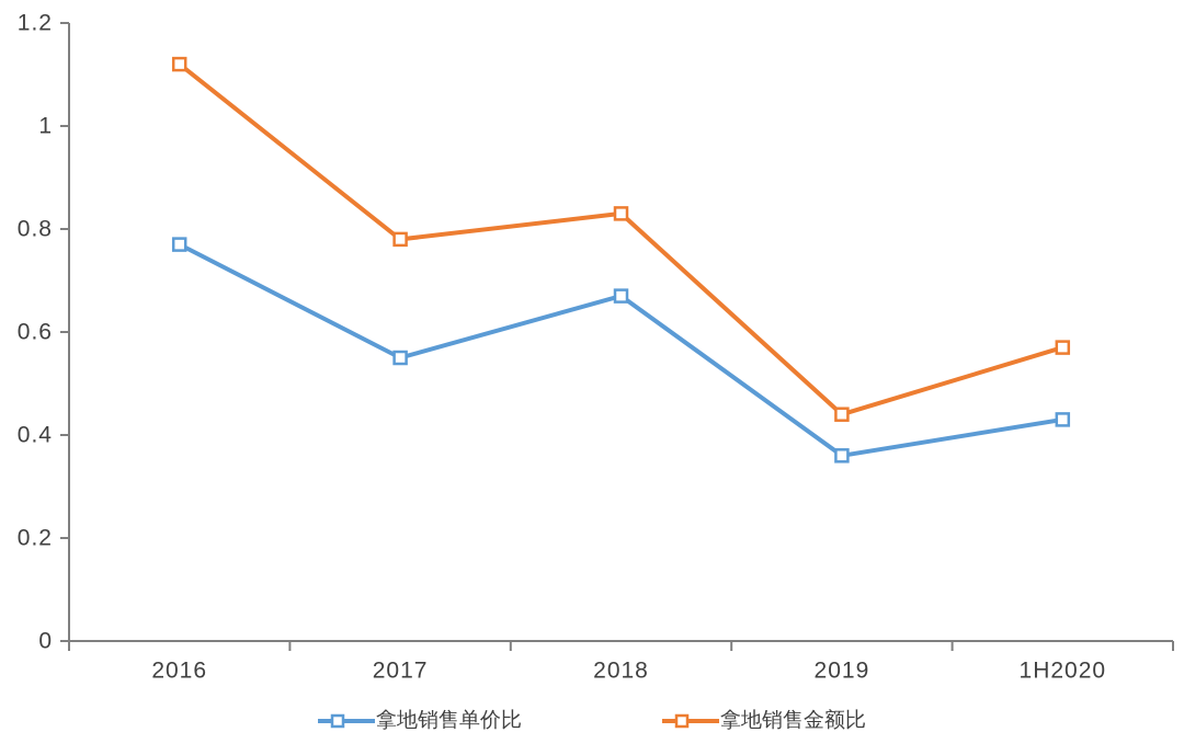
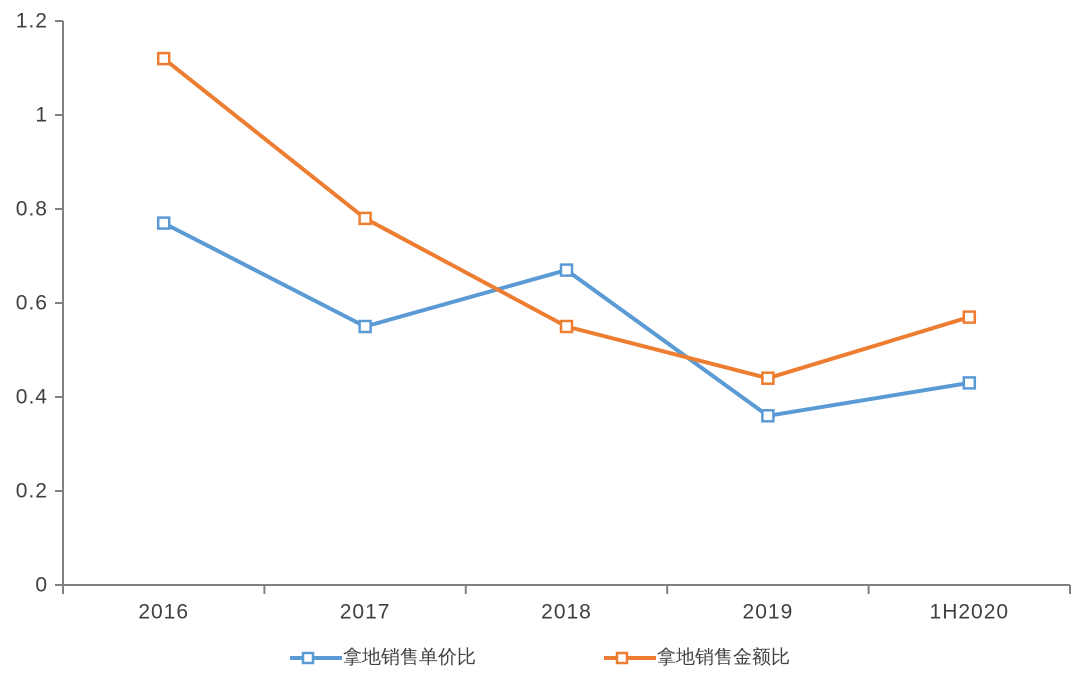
拿地销售金额比/2018: 0.83 -> 0.55
